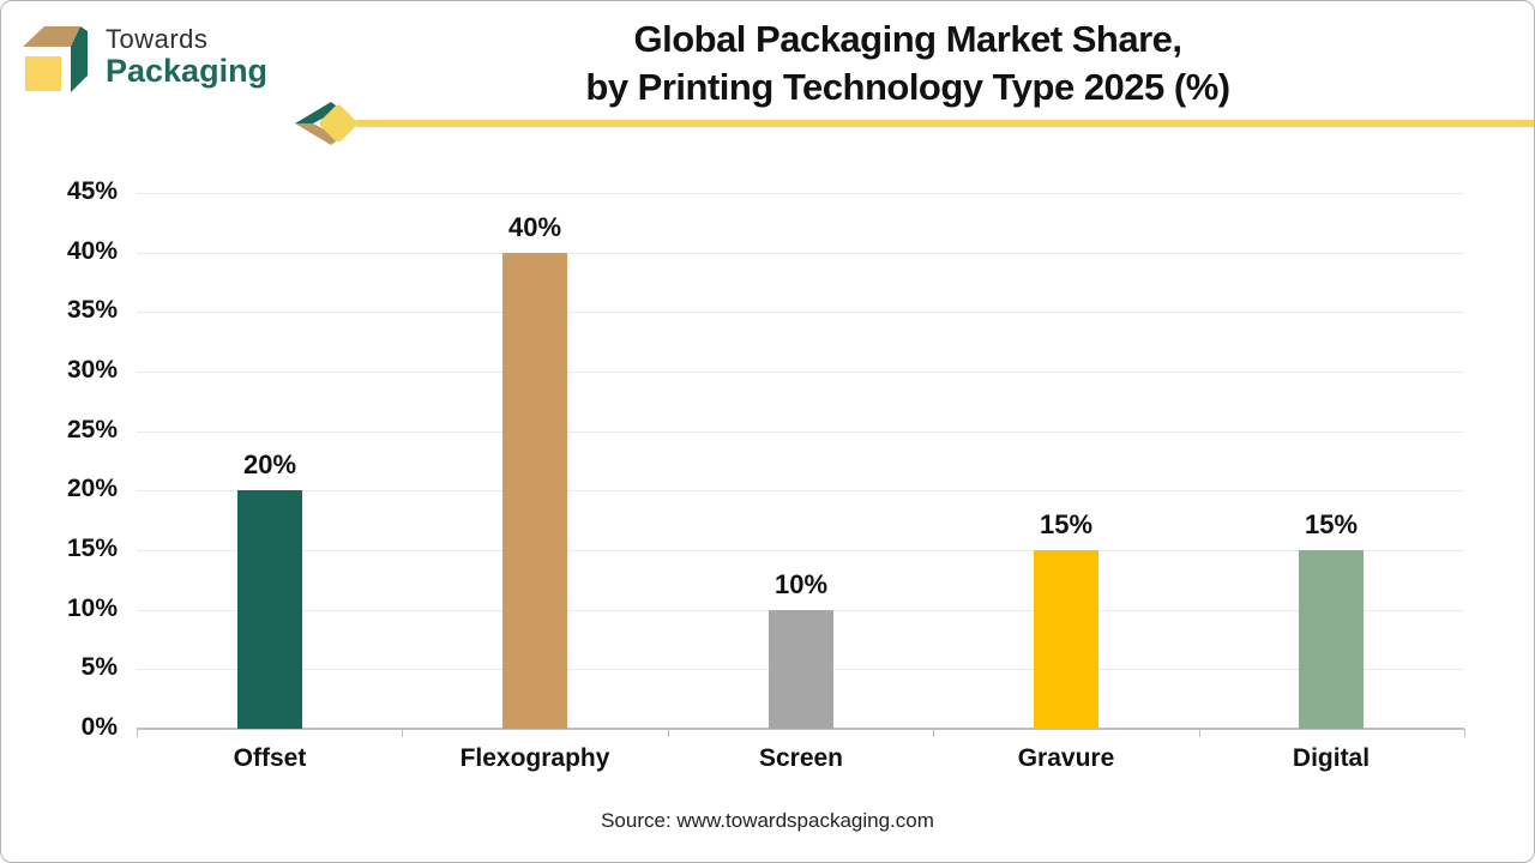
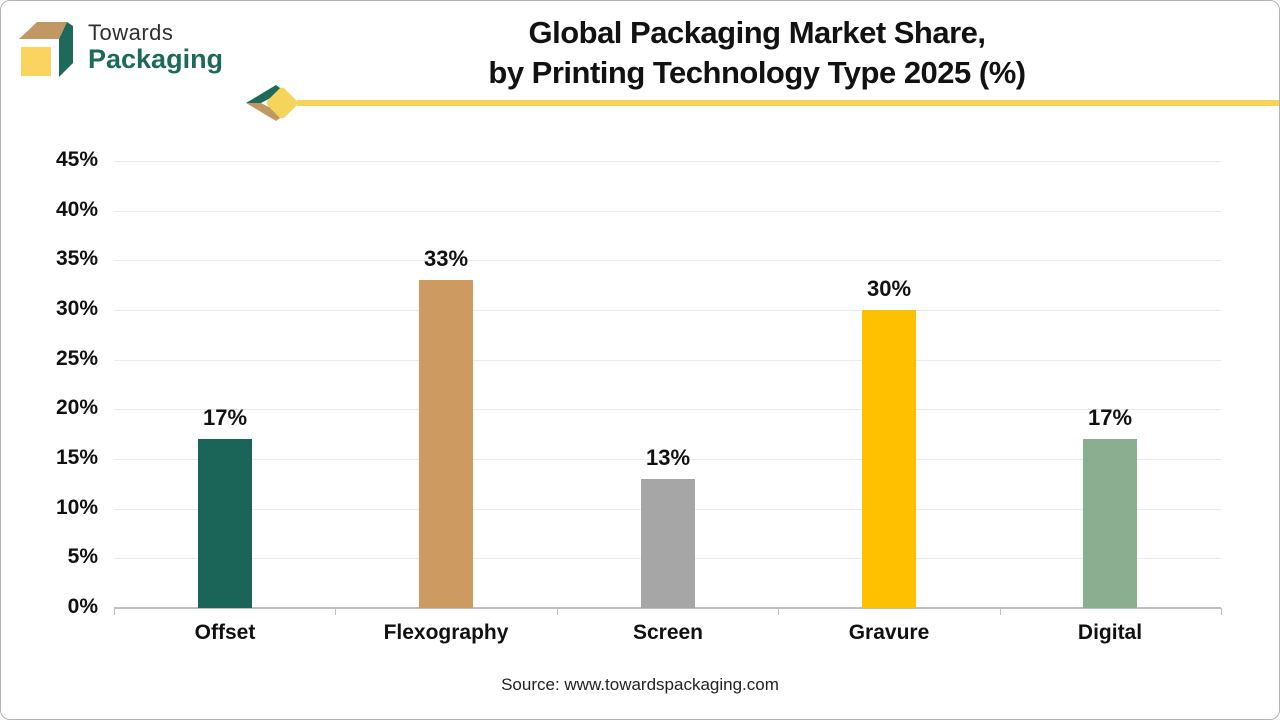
Offset: 20% -> 17%
Flexography: 40% -> 33%
Screen: 10% -> 13%
Gravure: 15% -> 30%
Digital: 15% -> 17%
